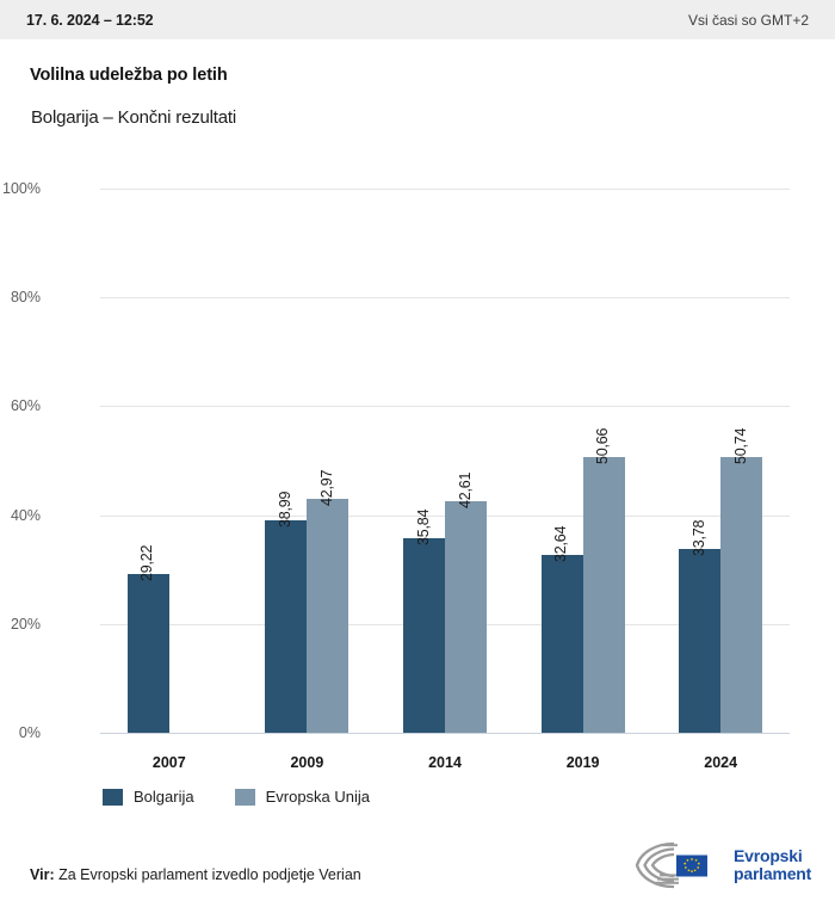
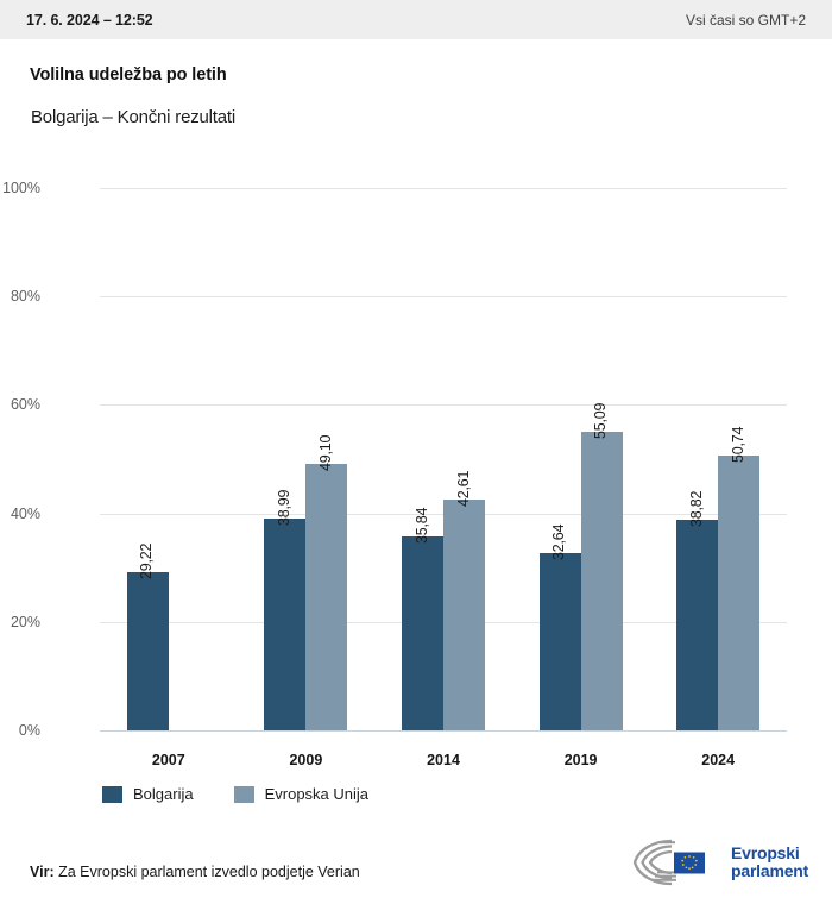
Evropska Unija/2009: 42,97 -> 49,10
Evropska Unija/2019: 50,66 -> 55,09
Bolgarija/2024: 33,78 -> 38,82
